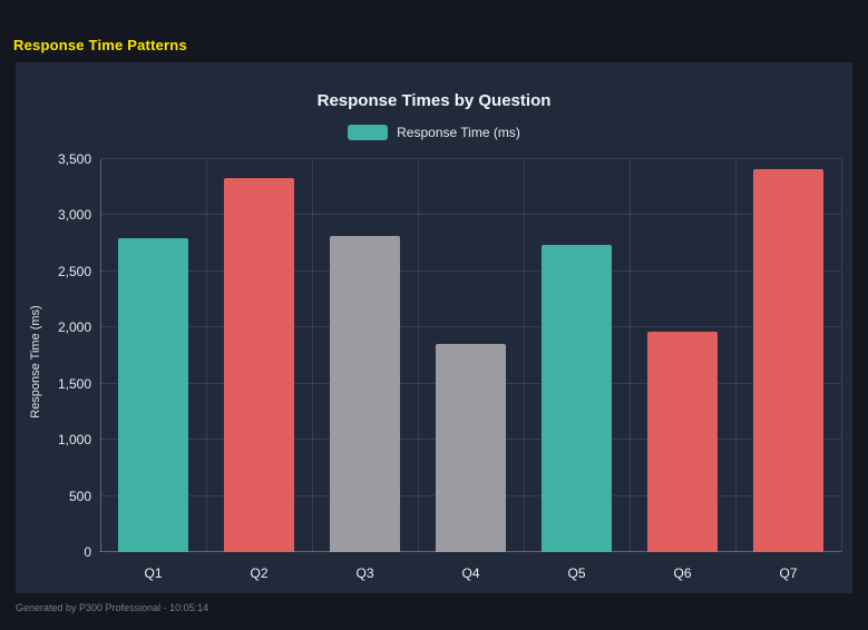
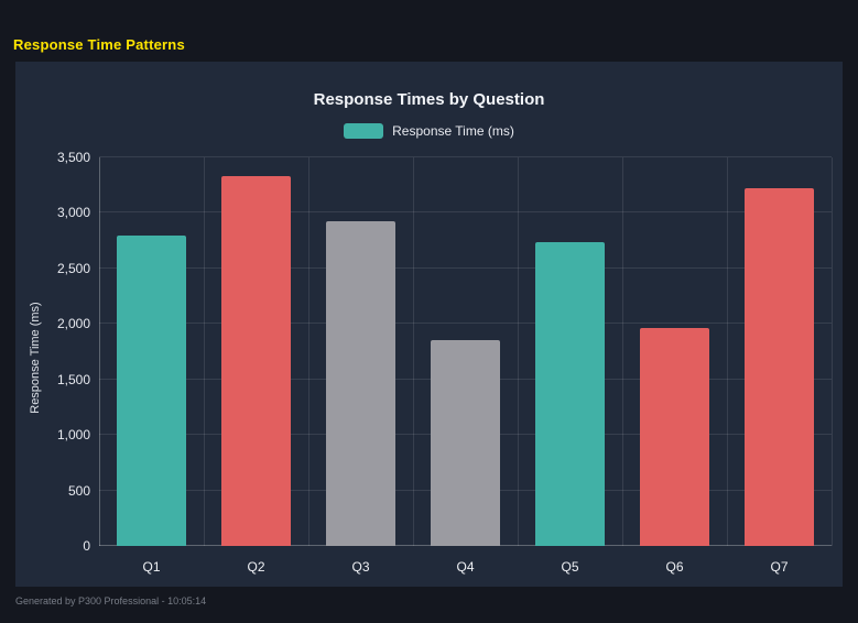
Q3: 2820 -> 2930
Q7: 3410 -> 3220
